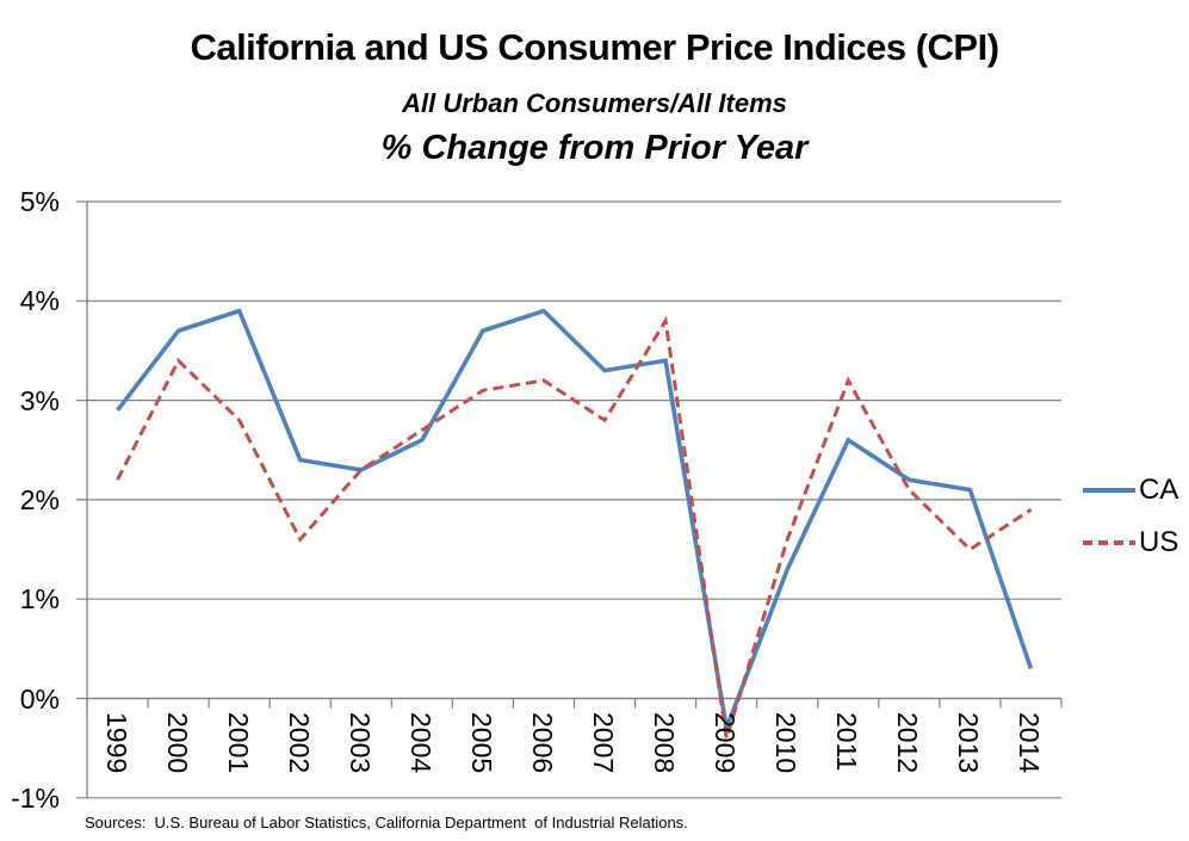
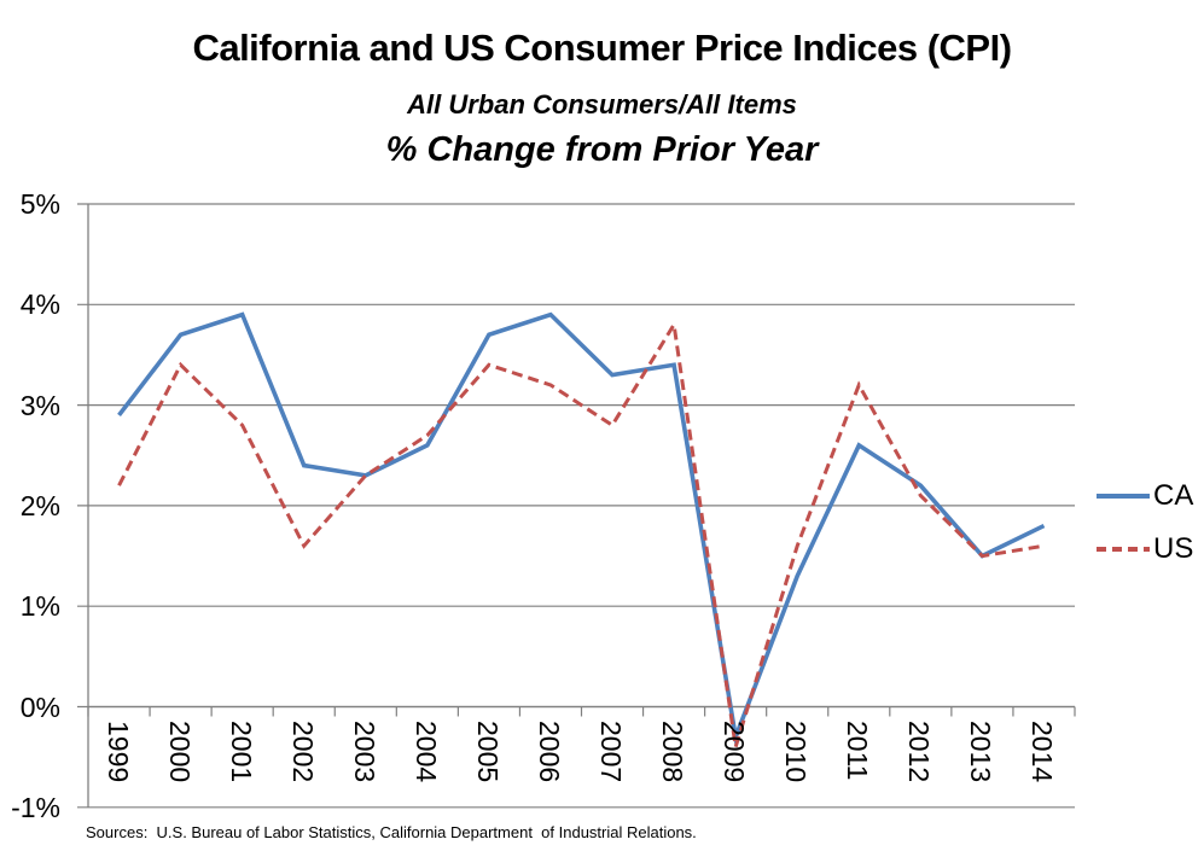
US/2005: 3.1% -> 3.4%
CA/2013: 2.1% -> 1.5%
CA/2014: 0.3% -> 1.8%
US/2014: 1.9% -> 1.6%
